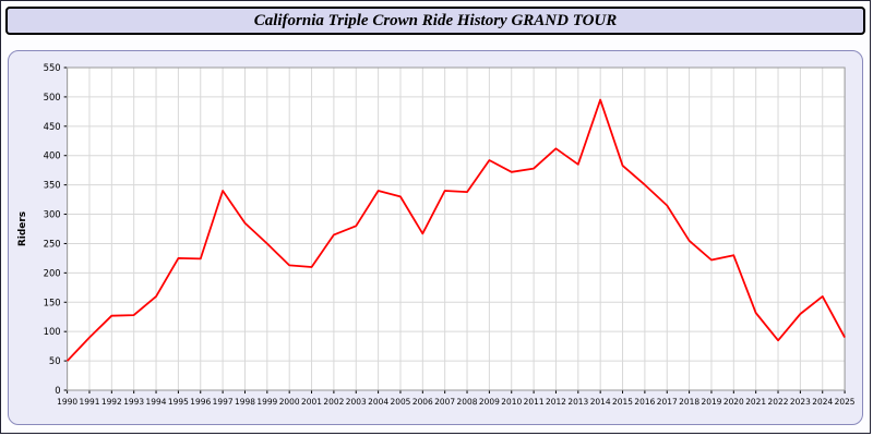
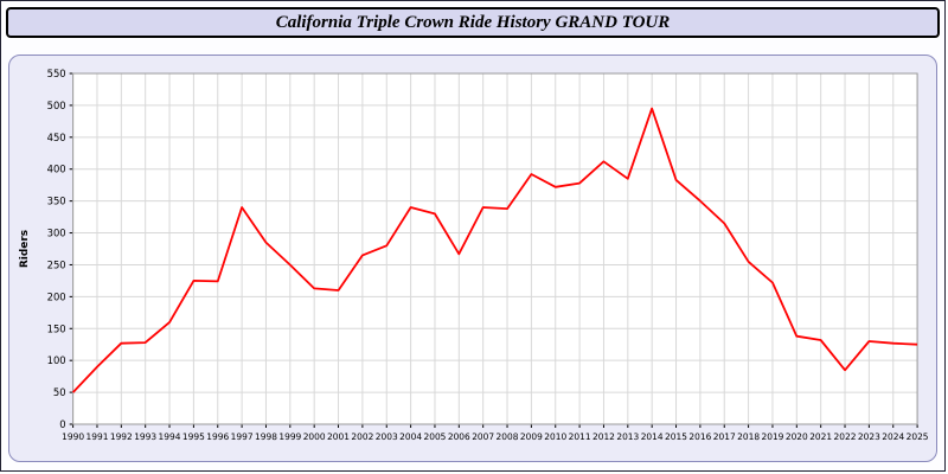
2020: 230 -> 140
2024: 160 -> 130
2025: 90 -> 120
